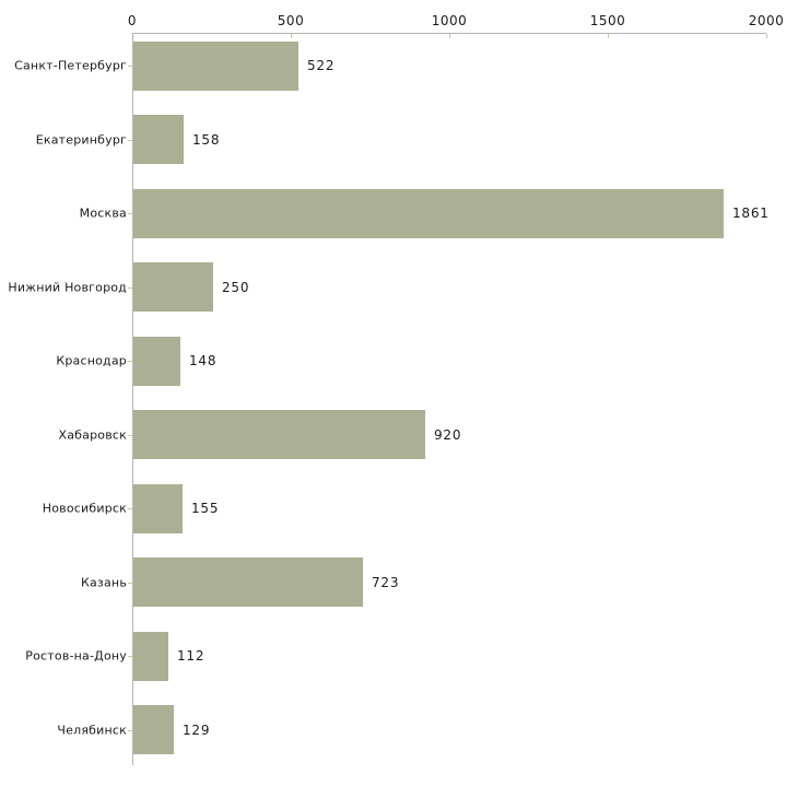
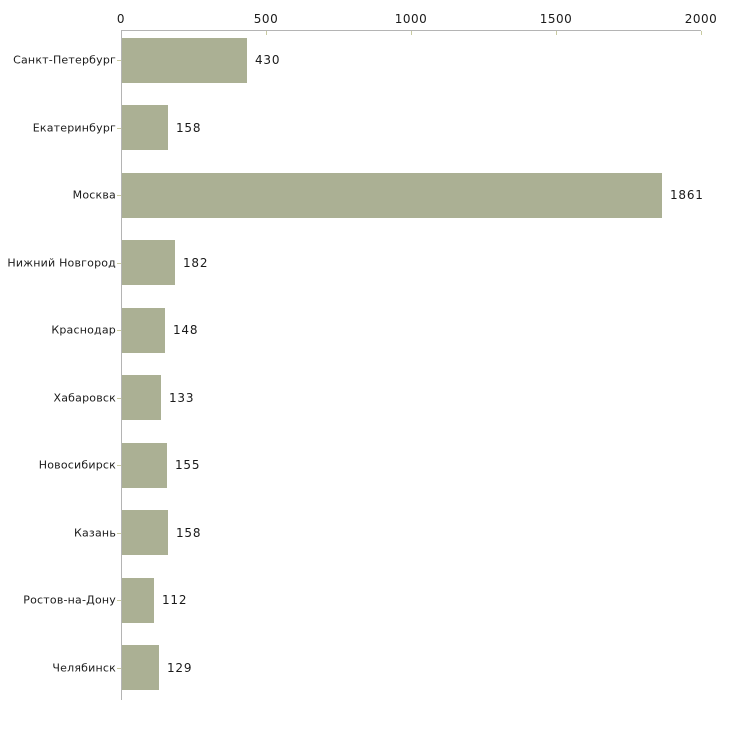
Санкт-Петербург: 522 -> 430
Нижний Новгород: 250 -> 182
Хабаровск: 920 -> 133
Казань: 723 -> 158
